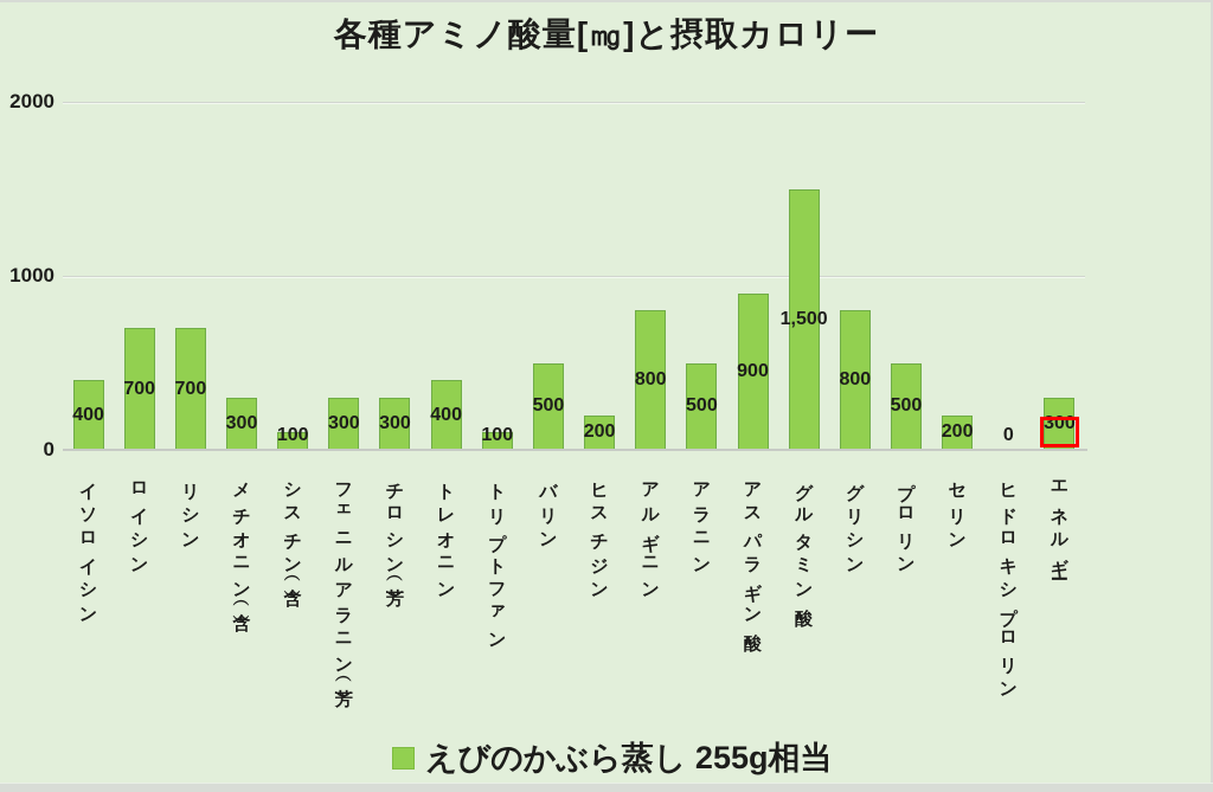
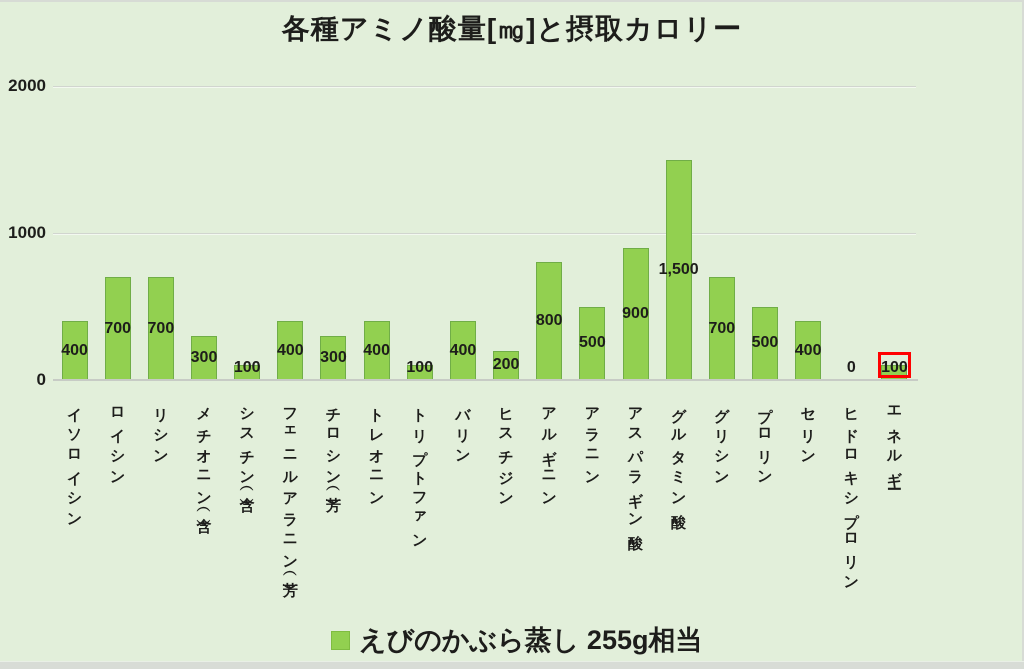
フェニルアラニン（芳）: 300 -> 400
バリン: 500 -> 400
グリシン: 800 -> 700
セリン: 200 -> 400
エネルギー: 300 -> 100
